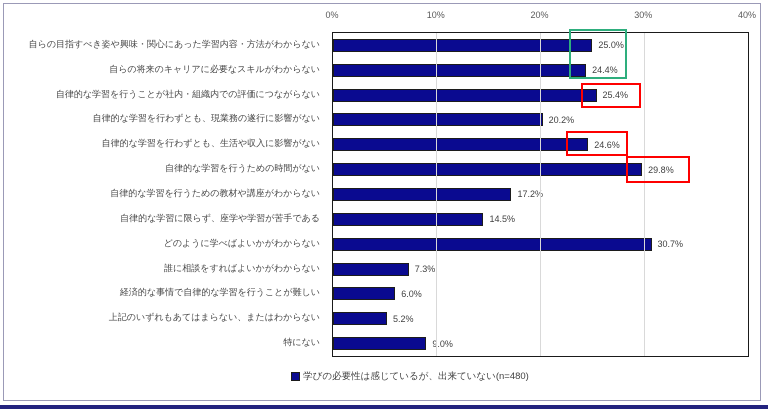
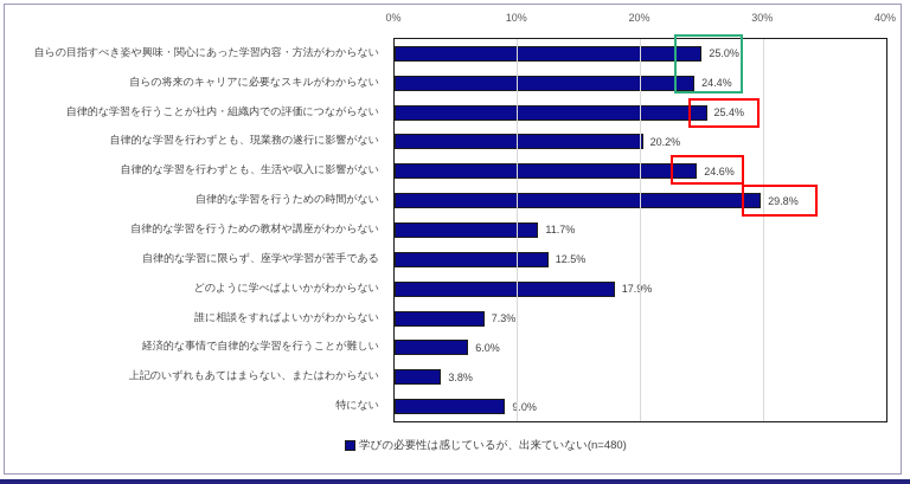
自律的な学習を行うための教材や講座がわからない: 17.2% -> 11.7%
自律的な学習に限らず、座学や学習が苦手である: 14.5% -> 12.5%
どのように学べばよいかがわからない: 30.7% -> 17.9%
上記のいずれもあてはまらない、またはわからない: 5.2% -> 3.8%
